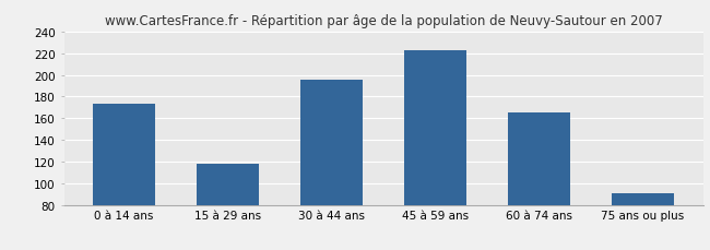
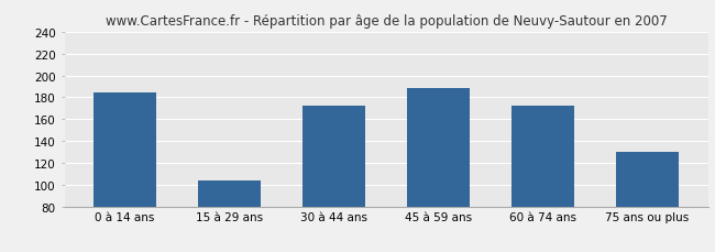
0 à 14 ans: 173 -> 184
15 à 29 ans: 118 -> 104
30 à 44 ans: 196 -> 172
45 à 59 ans: 223 -> 188
60 à 74 ans: 165 -> 172
75 ans ou plus: 91 -> 130
